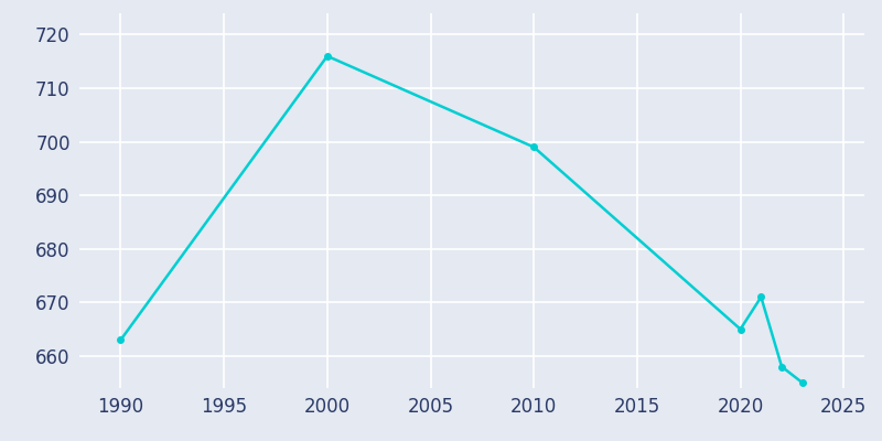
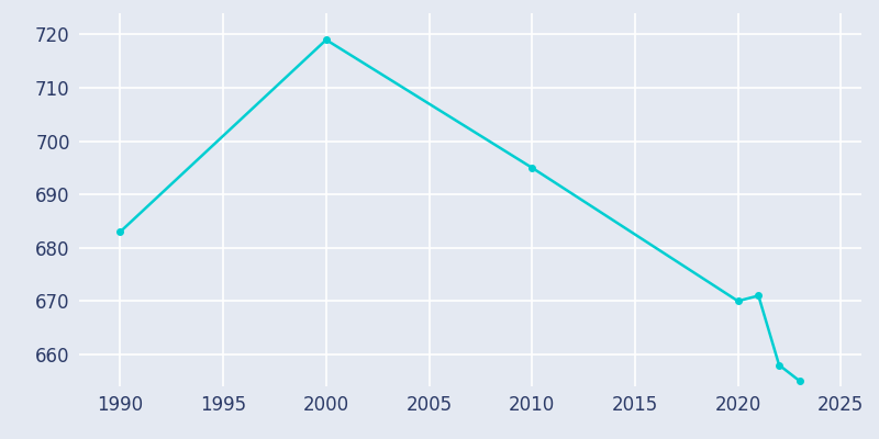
1990: 663 -> 683
2000: 716 -> 719
2010: 699 -> 695
2020: 665 -> 670
